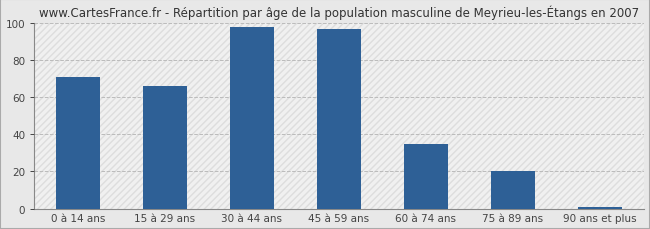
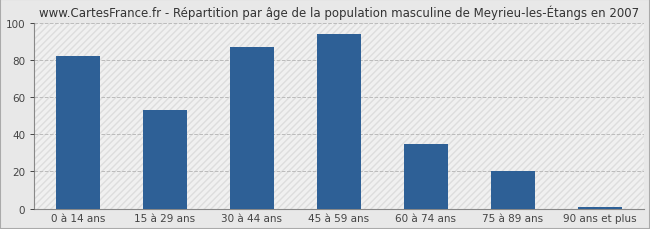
0 à 14 ans: 71 -> 82
15 à 29 ans: 66 -> 53
30 à 44 ans: 98 -> 87
45 à 59 ans: 97 -> 94
